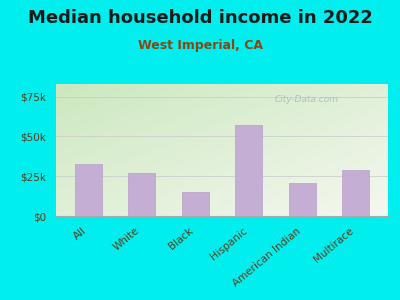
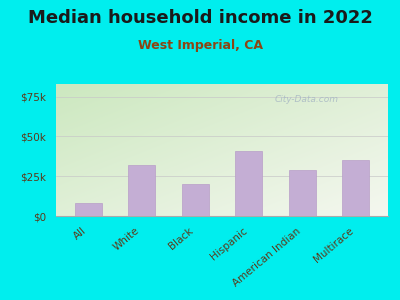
All: $33k -> $8k
White: $27k -> $32k
Black: $15k -> $20k
Hispanic: $57k -> $41k
American Indian: $21k -> $29k
Multirace: $29k -> $35k
